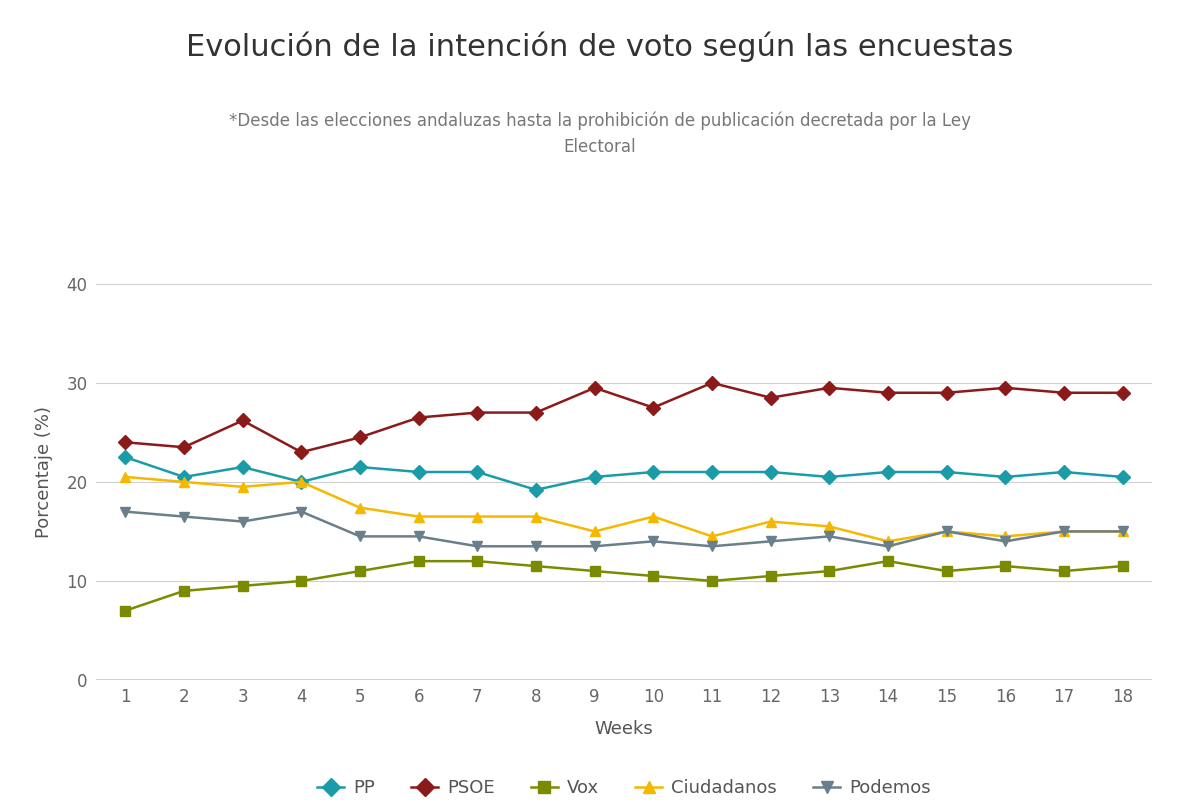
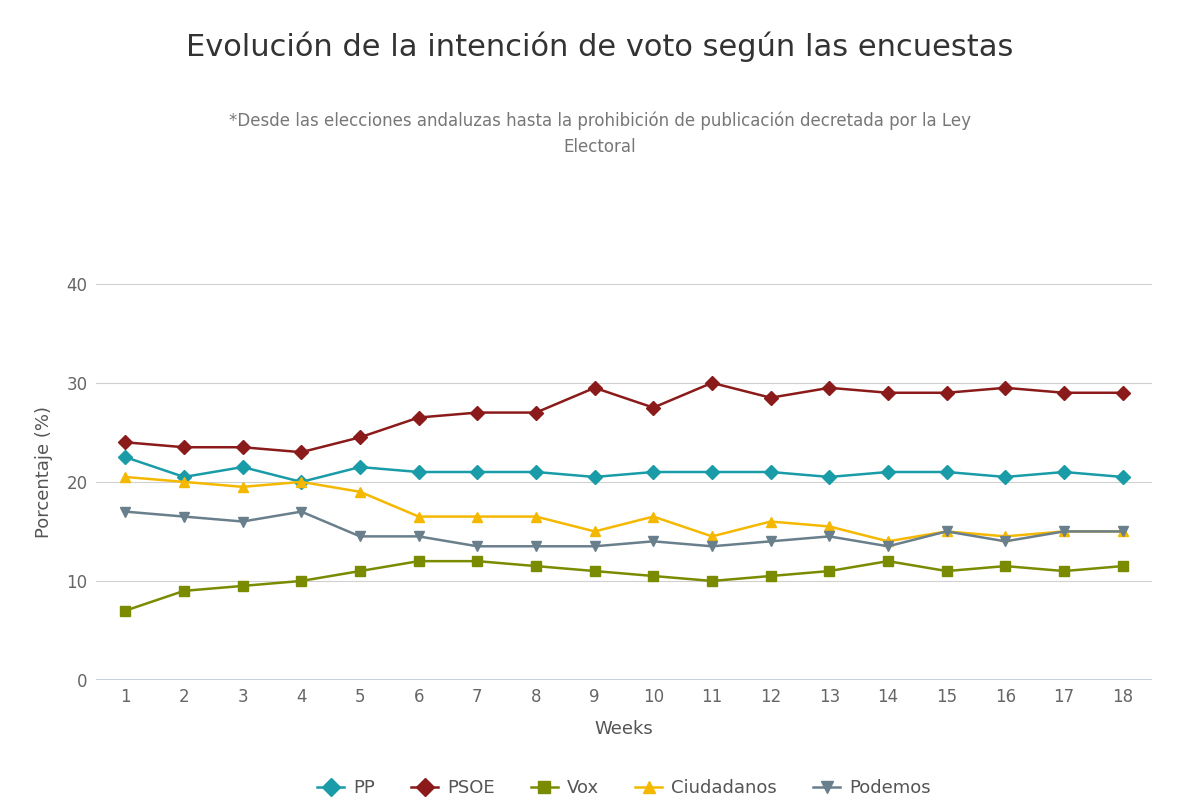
PSOE/3: 26.2 -> 23.5
Ciudadanos/5: 17.4 -> 19.0
PP/8: 19.2 -> 21.0
